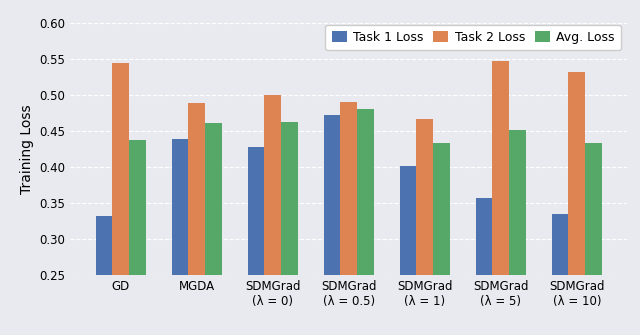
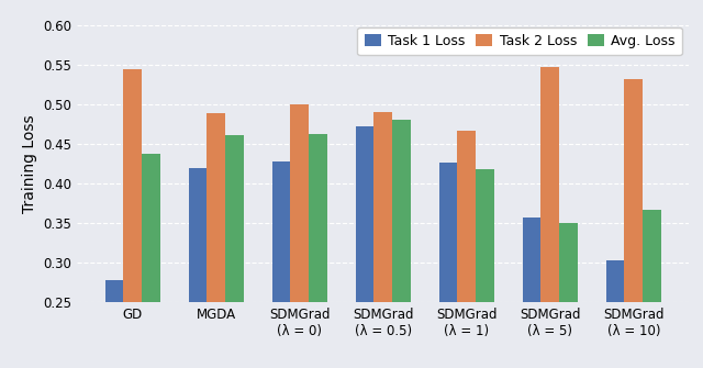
Task 1 Loss/GD: 0.332 -> 0.278
Task 1 Loss/MGDA: 0.439 -> 0.420
Task 1 Loss/SDMGrad (λ = 1): 0.401 -> 0.426
Avg. Loss/SDMGrad (λ = 1): 0.434 -> 0.418
Avg. Loss/SDMGrad (λ = 5): 0.452 -> 0.350
Task 1 Loss/SDMGrad (λ = 10): 0.334 -> 0.302
Avg. Loss/SDMGrad (λ = 10): 0.433 -> 0.366
